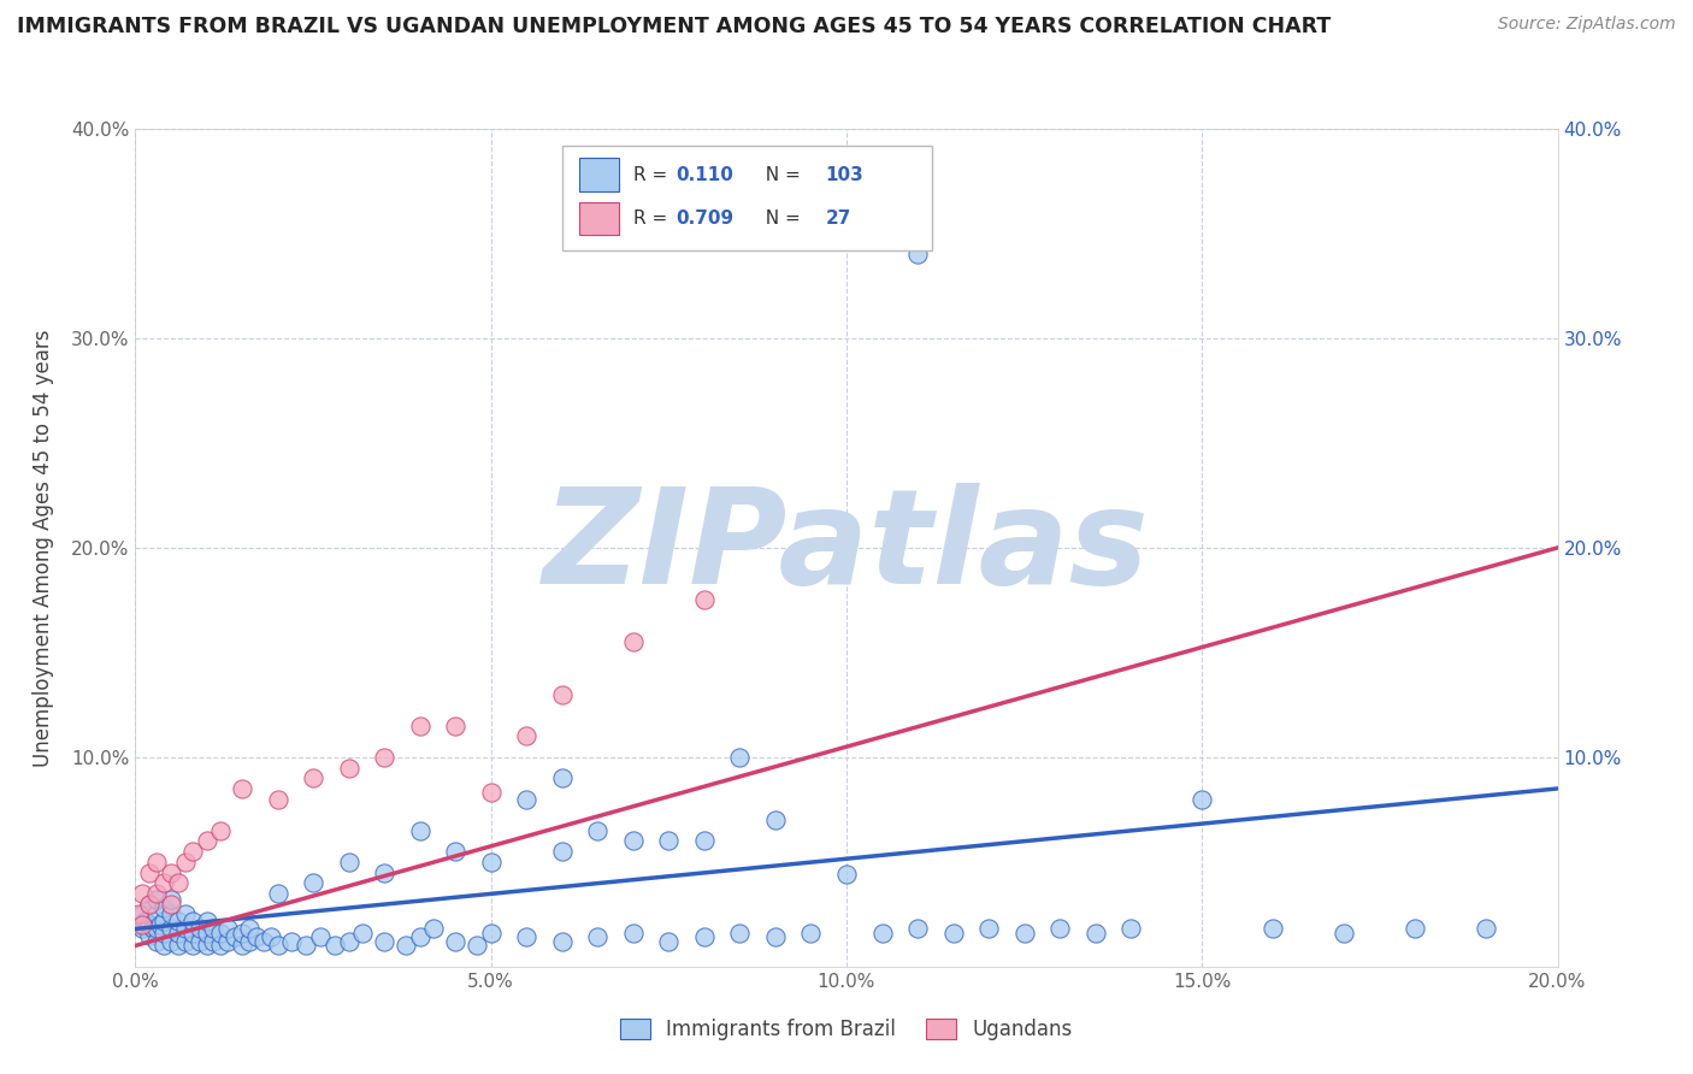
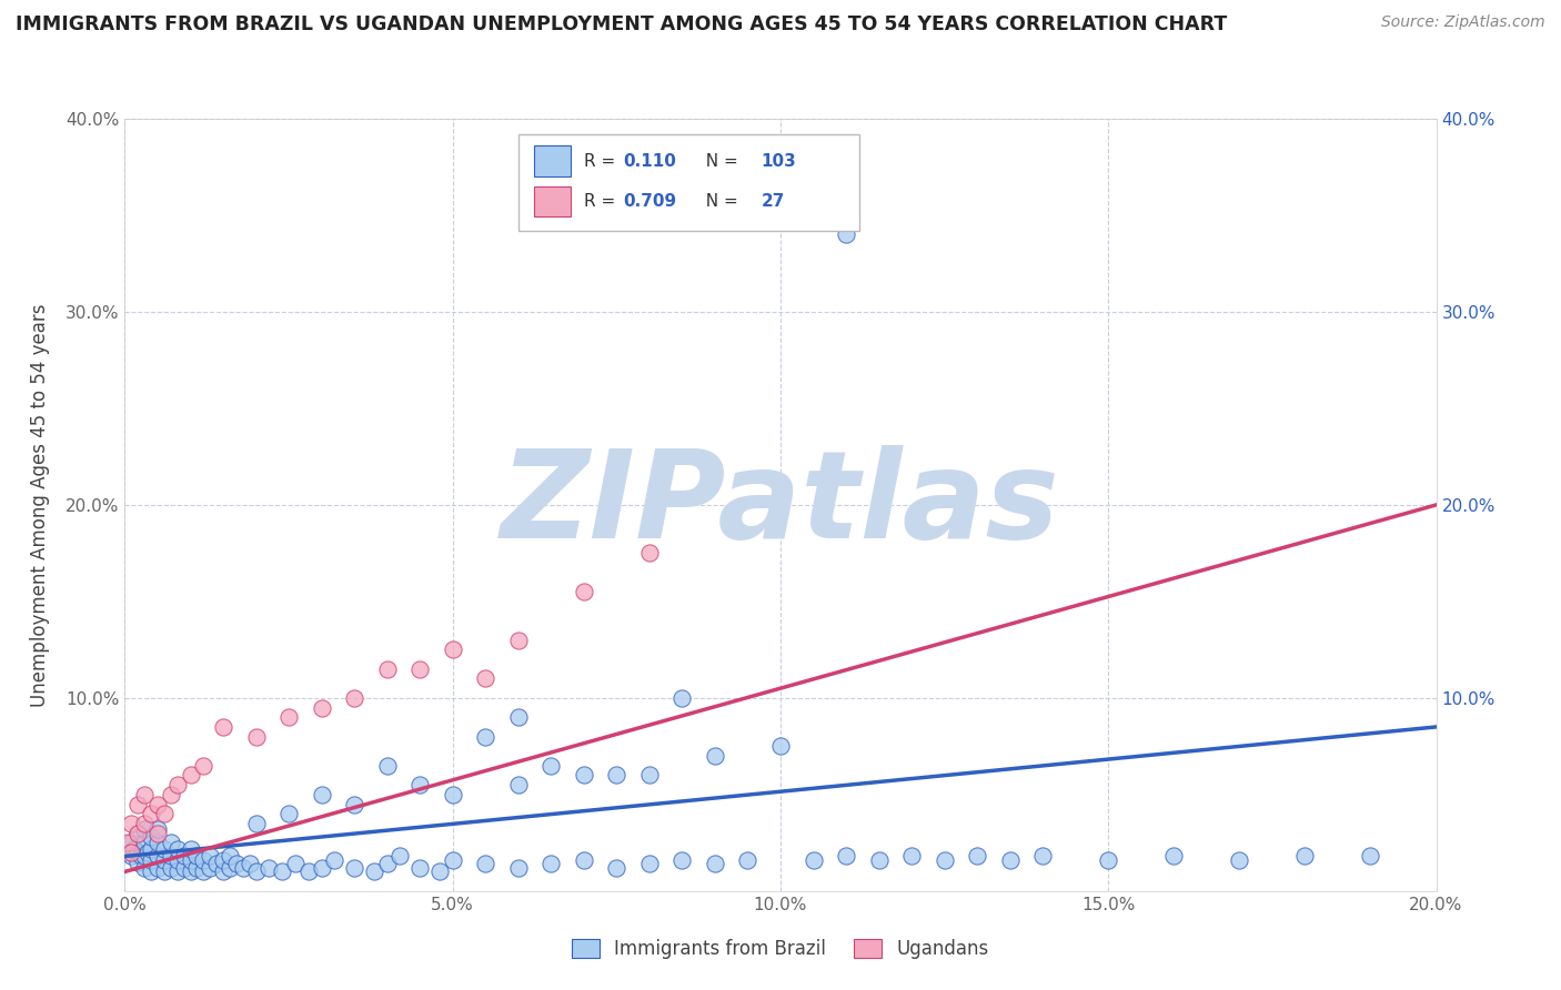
Ugandans/5.0%: 8.3% -> 12.5%
Immigrants from Brazil/10.0%: 4.4% -> 7.5%
Immigrants from Brazil/15.0%: 8.0% -> 1.6%
